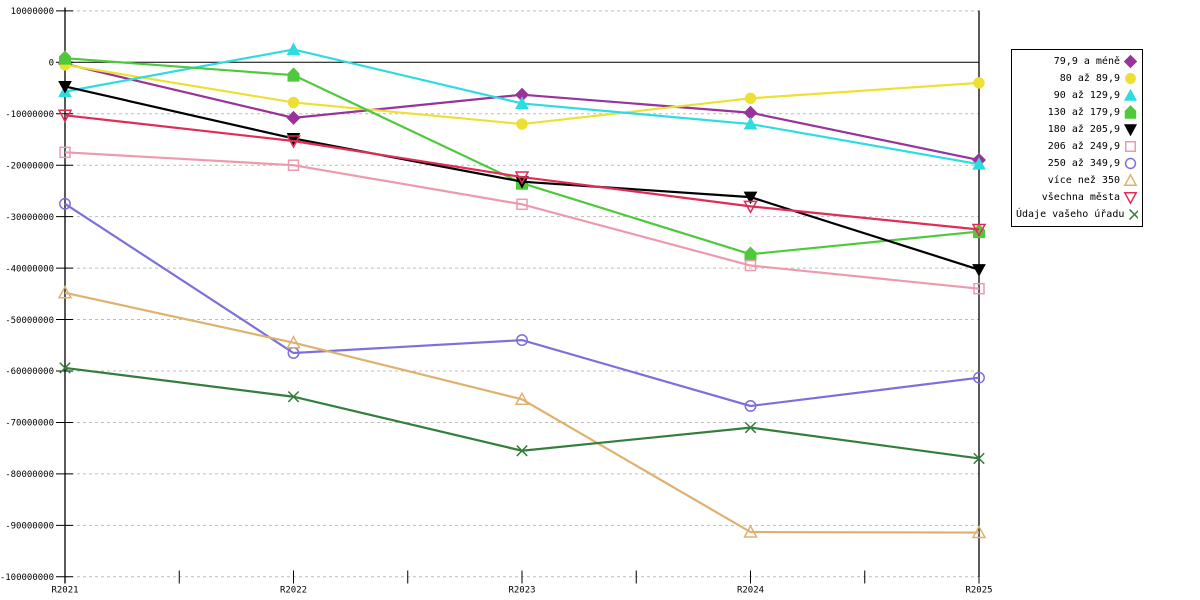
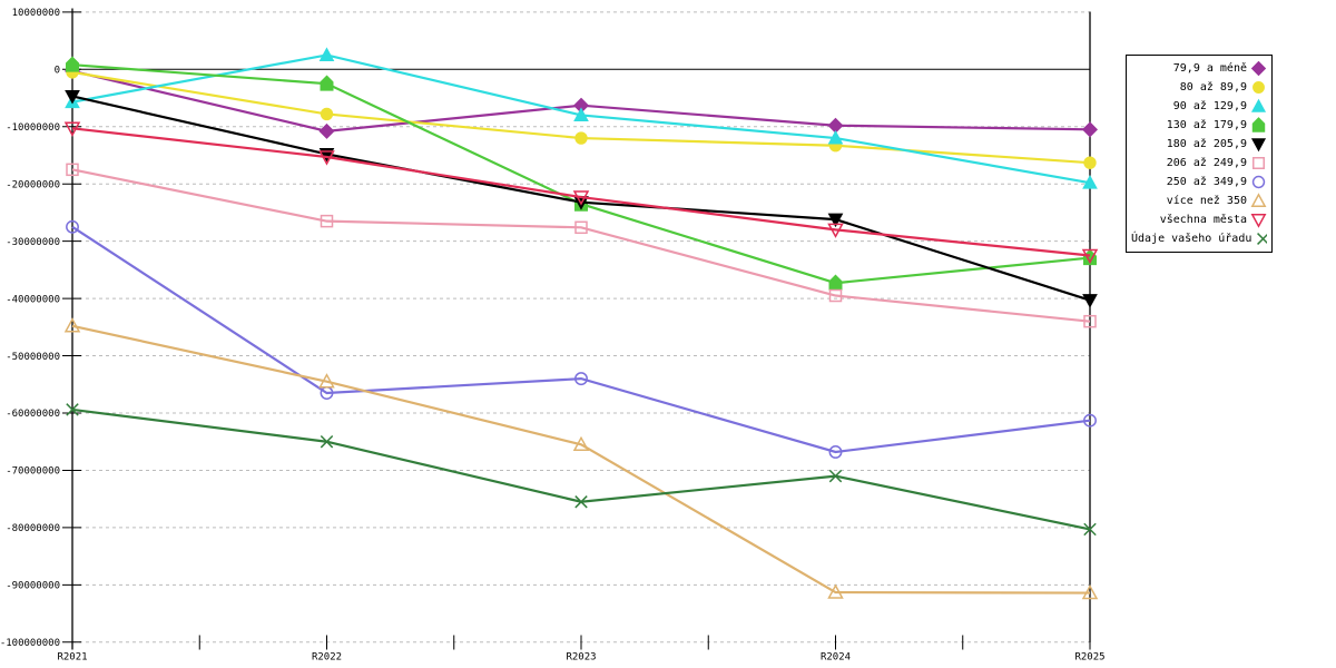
206 až 249,9/R2022: -20000000 -> -26000000
80 až 89,9/R2024: -7000000 -> -13000000
79,9 a méně/R2025: -19000000 -> -10000000
80 až 89,9/R2025: -4000000 -> -16000000
Údaje vašeho úřadu/R2025: -77000000 -> -80000000
